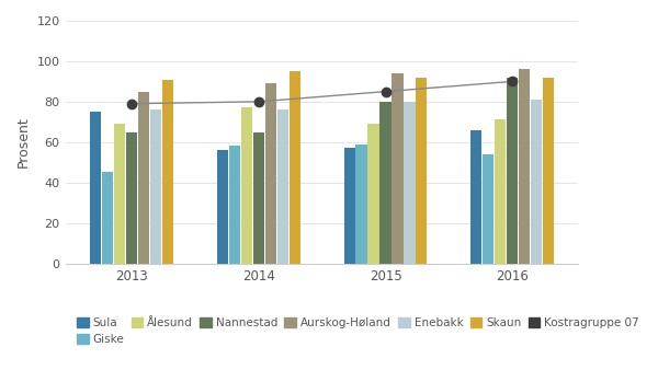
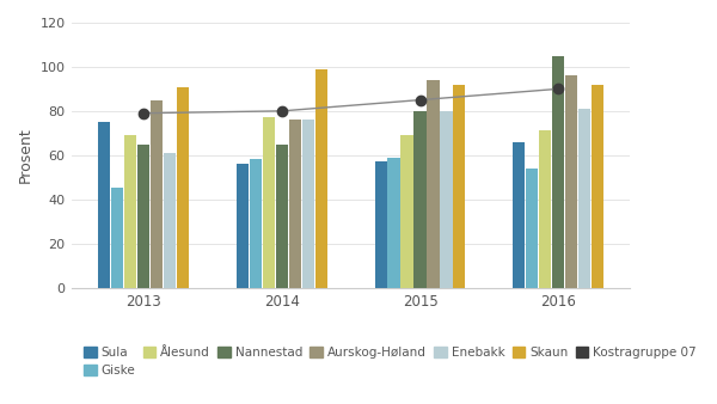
Enebakk/2013: 76 -> 61
Aurskog-Høland/2014: 89 -> 76
Skaun/2014: 95 -> 99
Nannestad/2016: 92 -> 105
